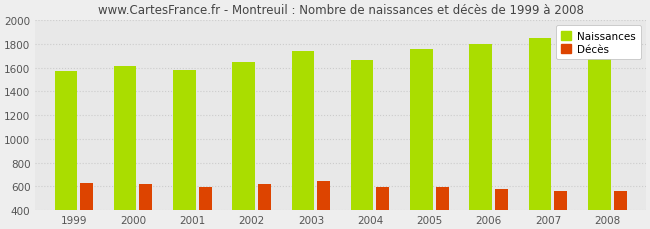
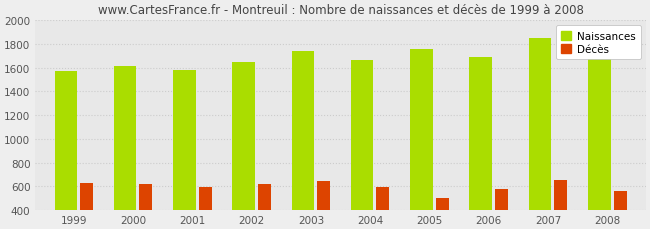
Décès/2005: 590 -> 500
Naissances/2006: 1800 -> 1690
Décès/2007: 560 -> 650
